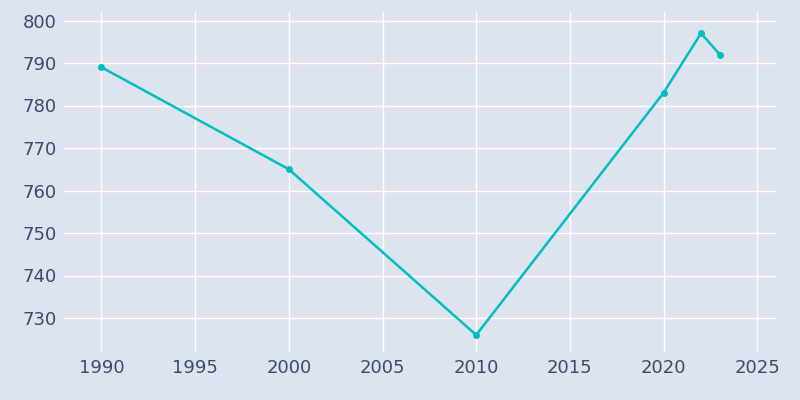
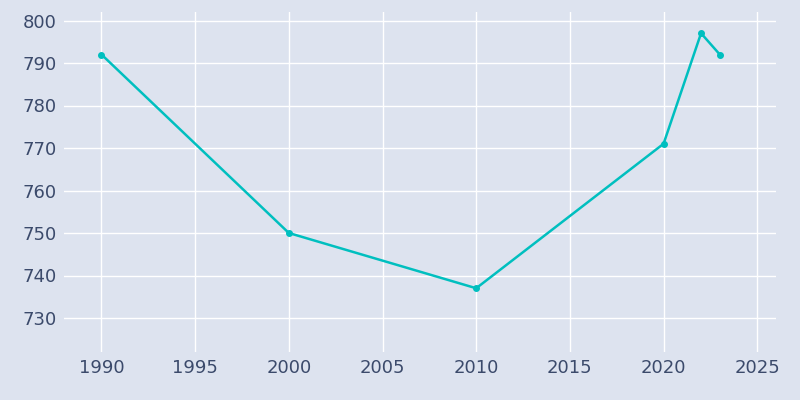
1990: 789 -> 792
2000: 765 -> 750
2010: 726 -> 737
2020: 783 -> 771
